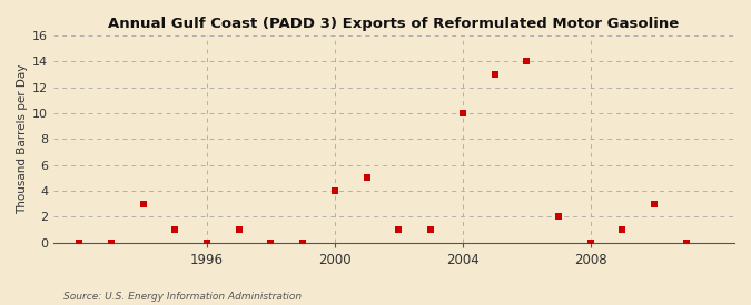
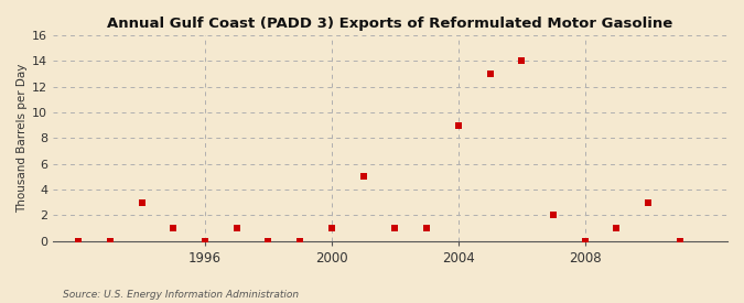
2000: 4 -> 1
2004: 10 -> 9
